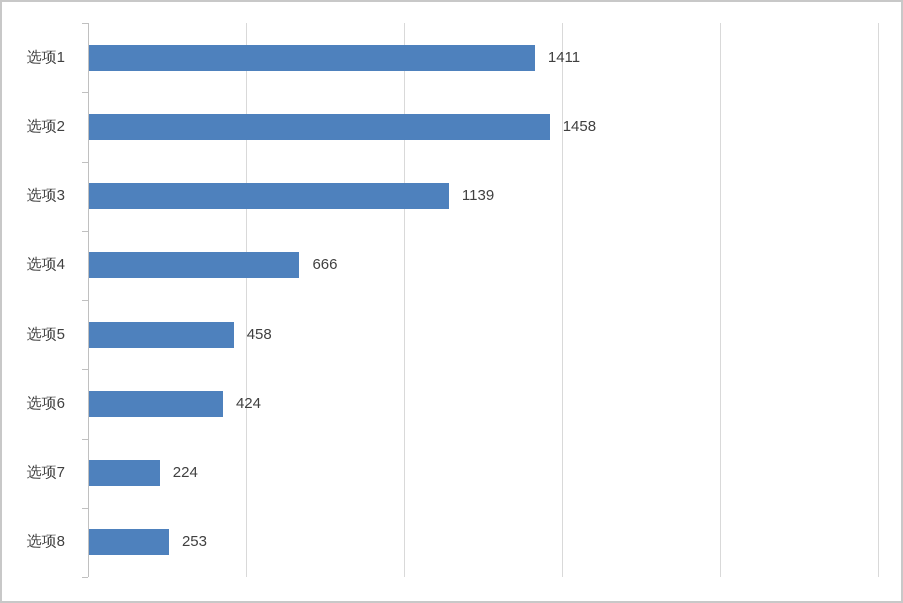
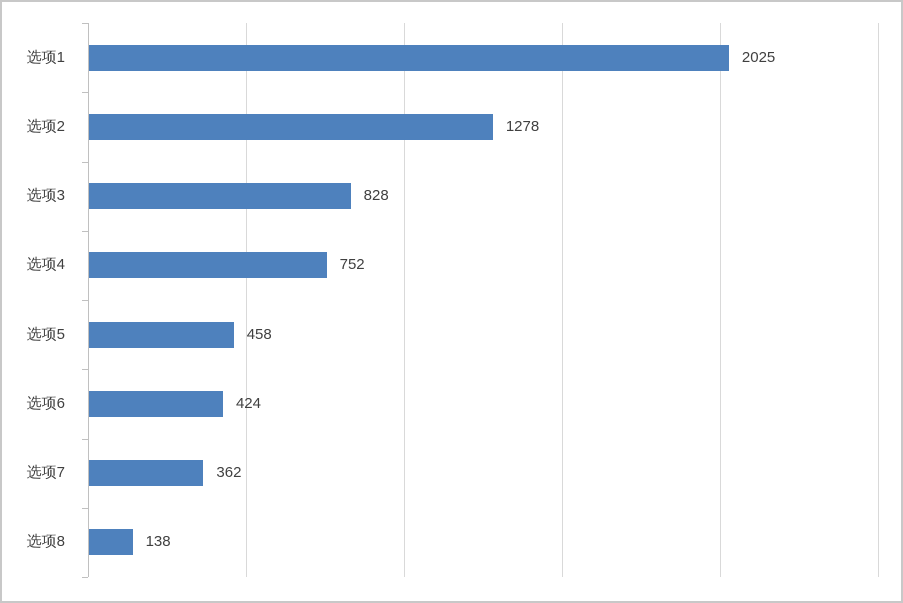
选项1: 1411 -> 2025
选项2: 1458 -> 1278
选项3: 1139 -> 828
选项4: 666 -> 752
选项7: 224 -> 362
选项8: 253 -> 138
